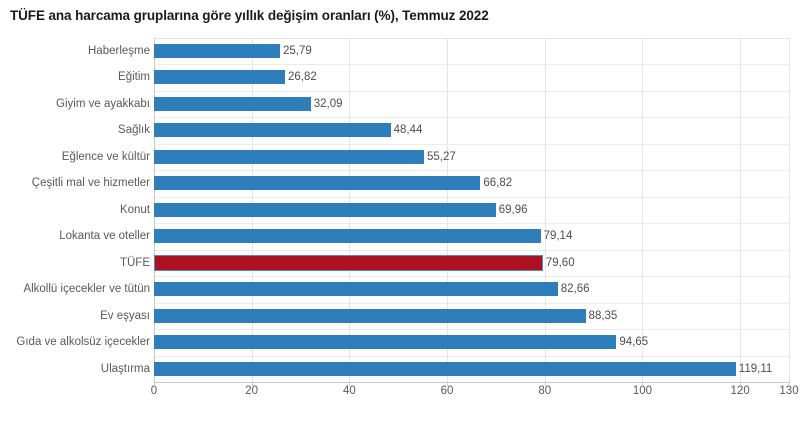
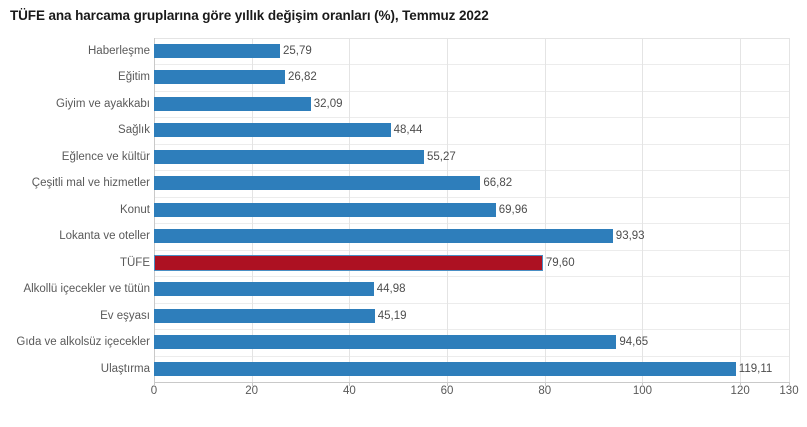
Lokanta ve oteller: 79,14 -> 93,93
Alkollü içecekler ve tütün: 82,66 -> 44,98
Ev eşyası: 88,35 -> 45,19
